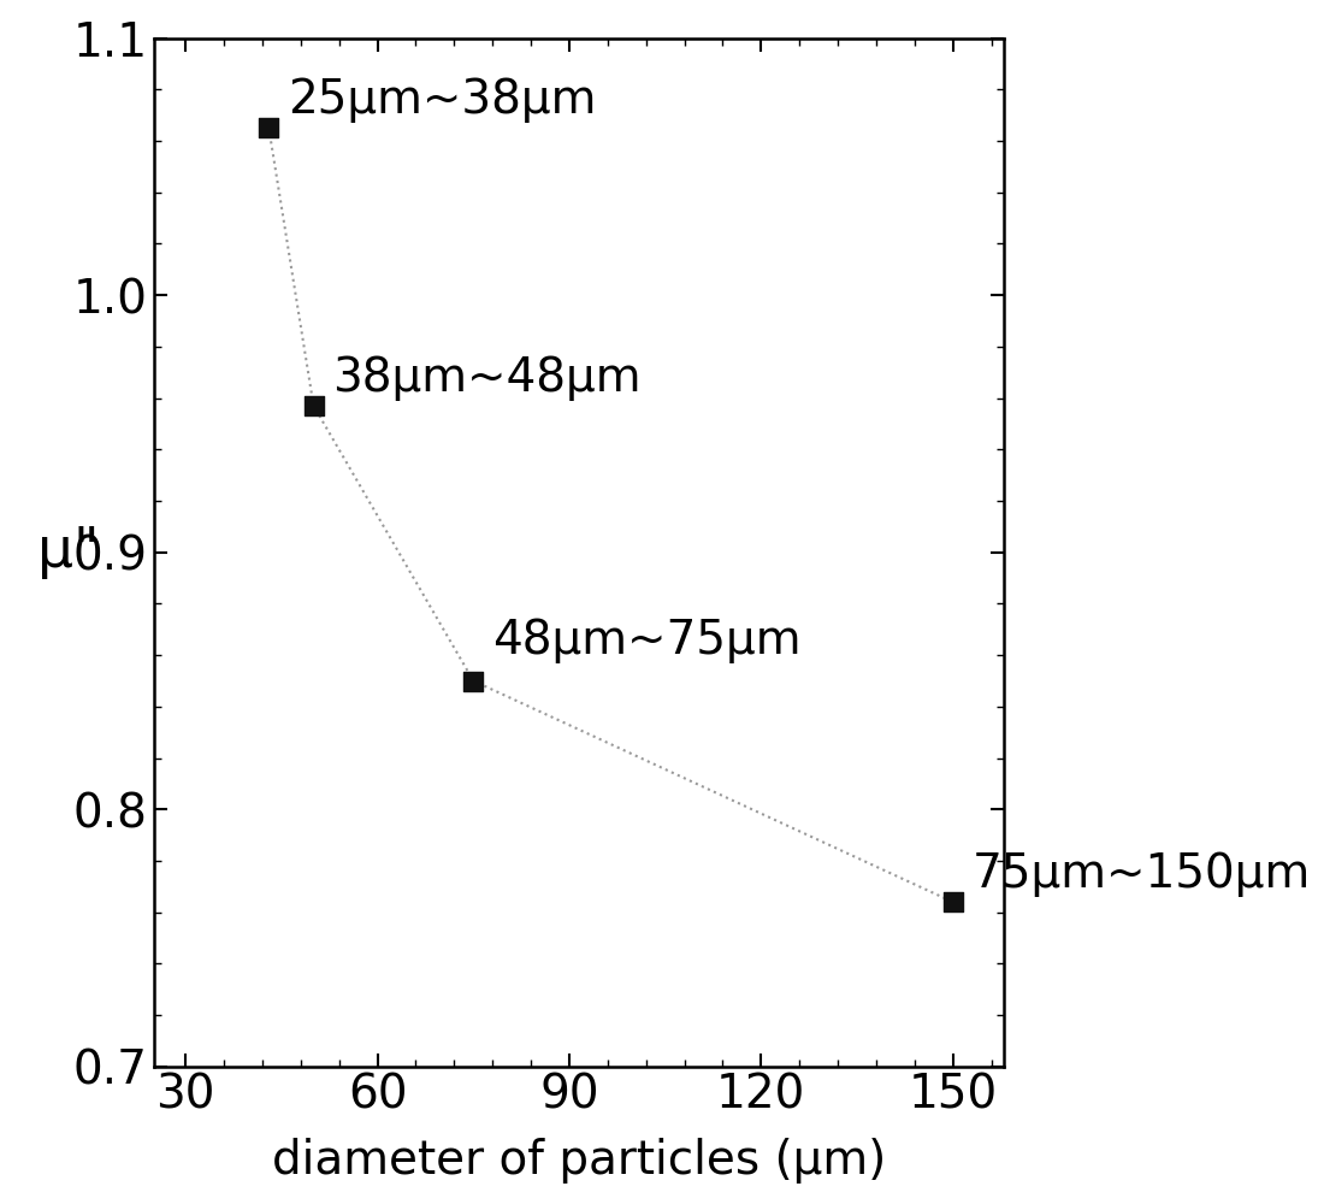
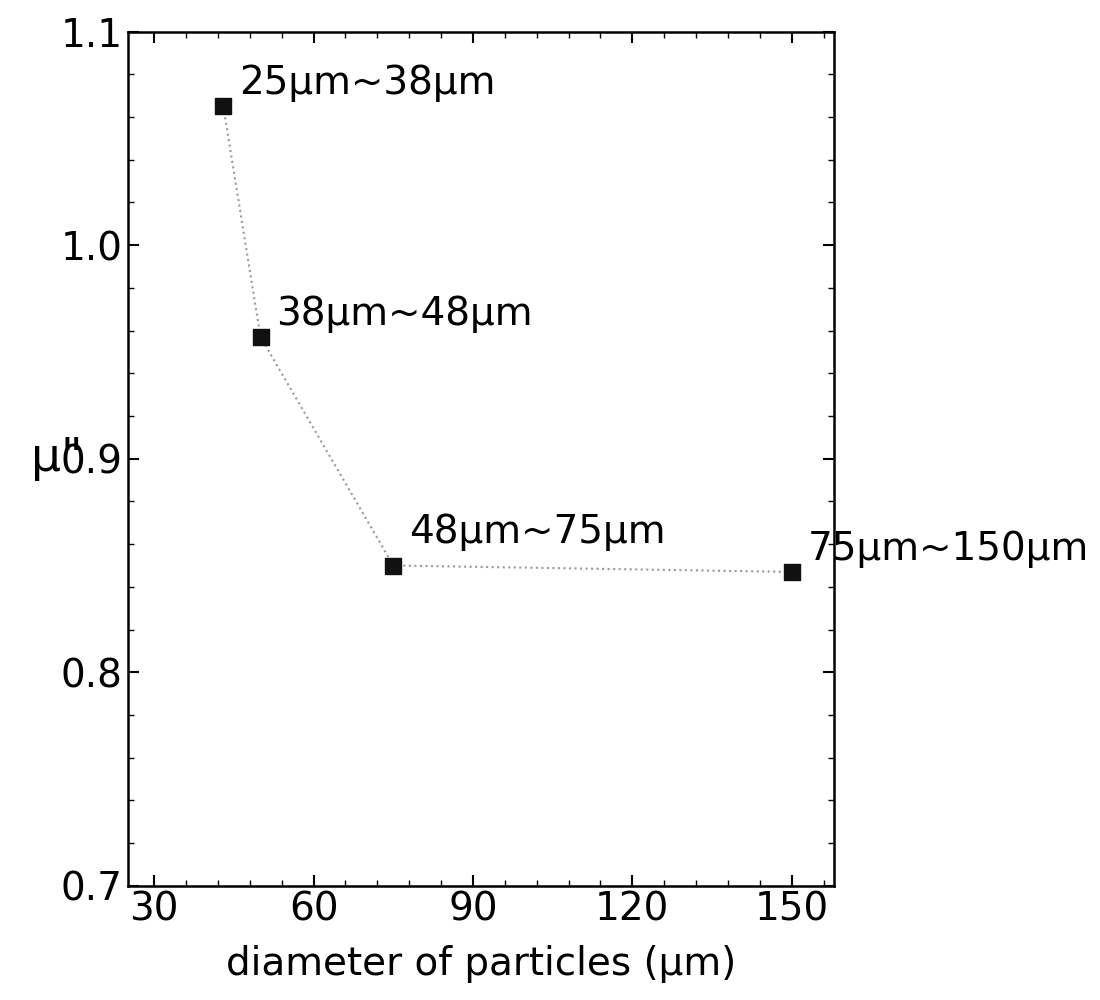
150: 0.764 -> 0.847
